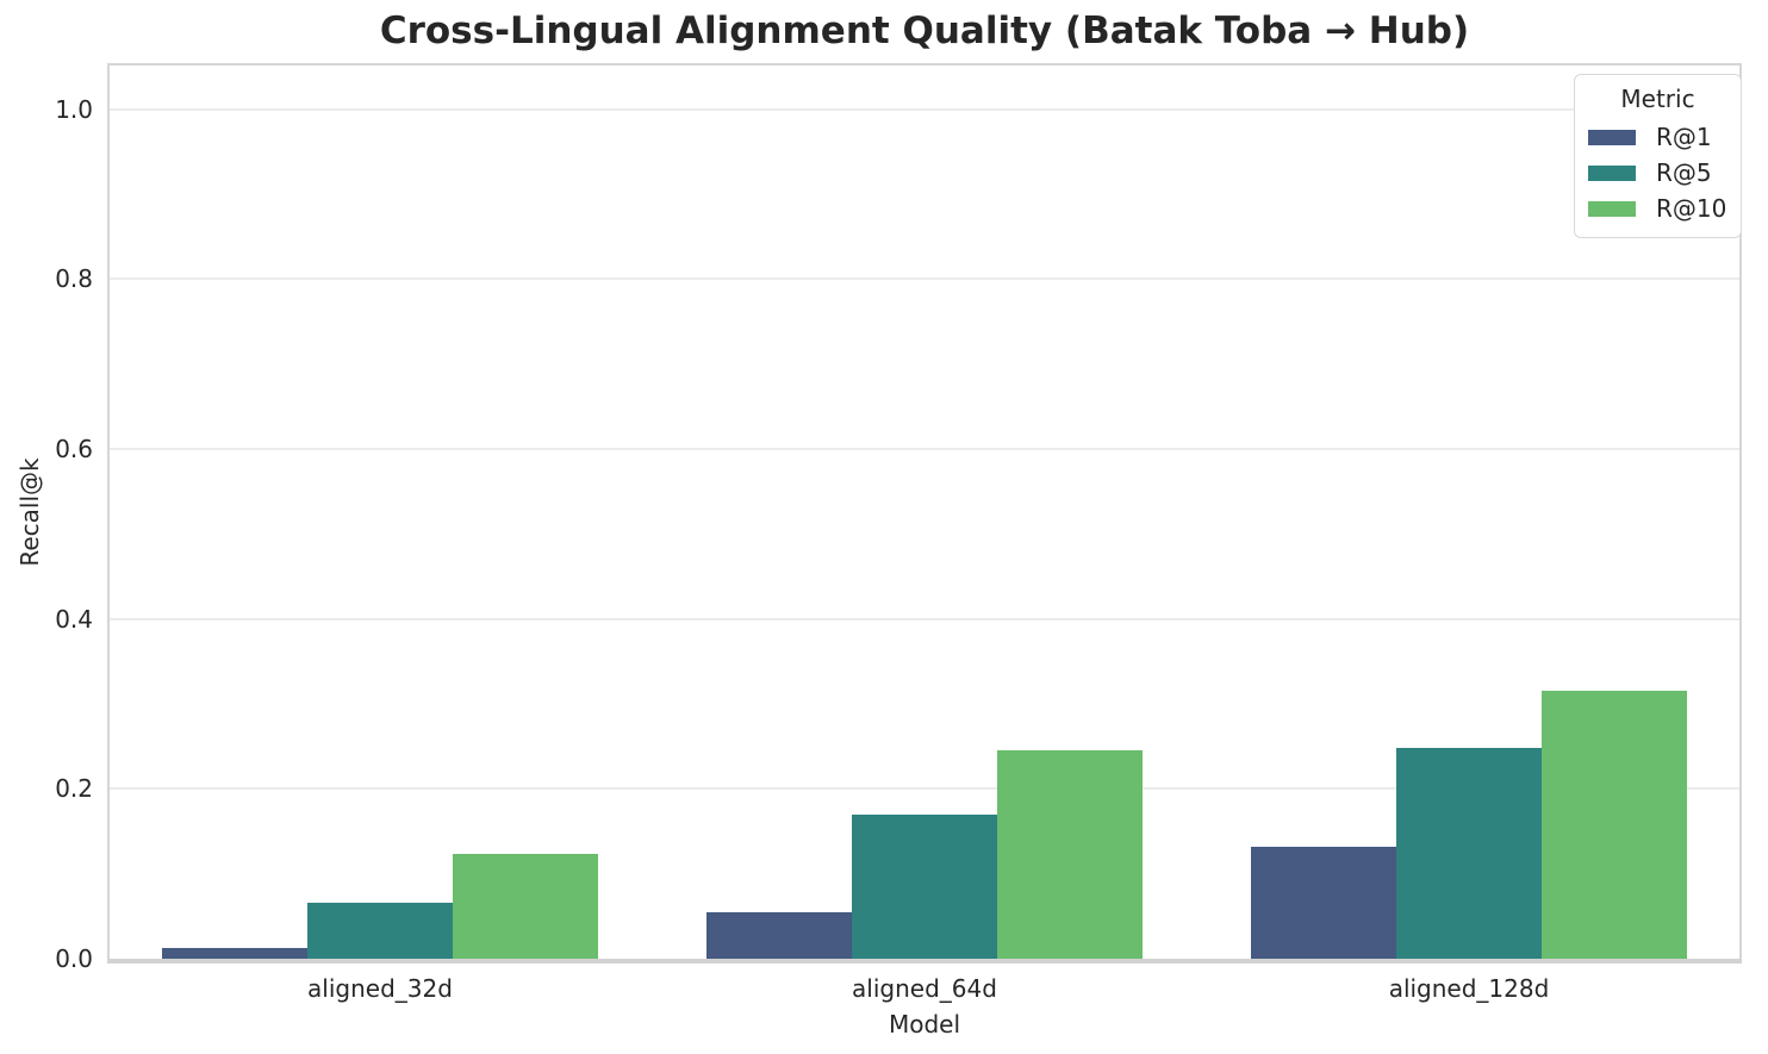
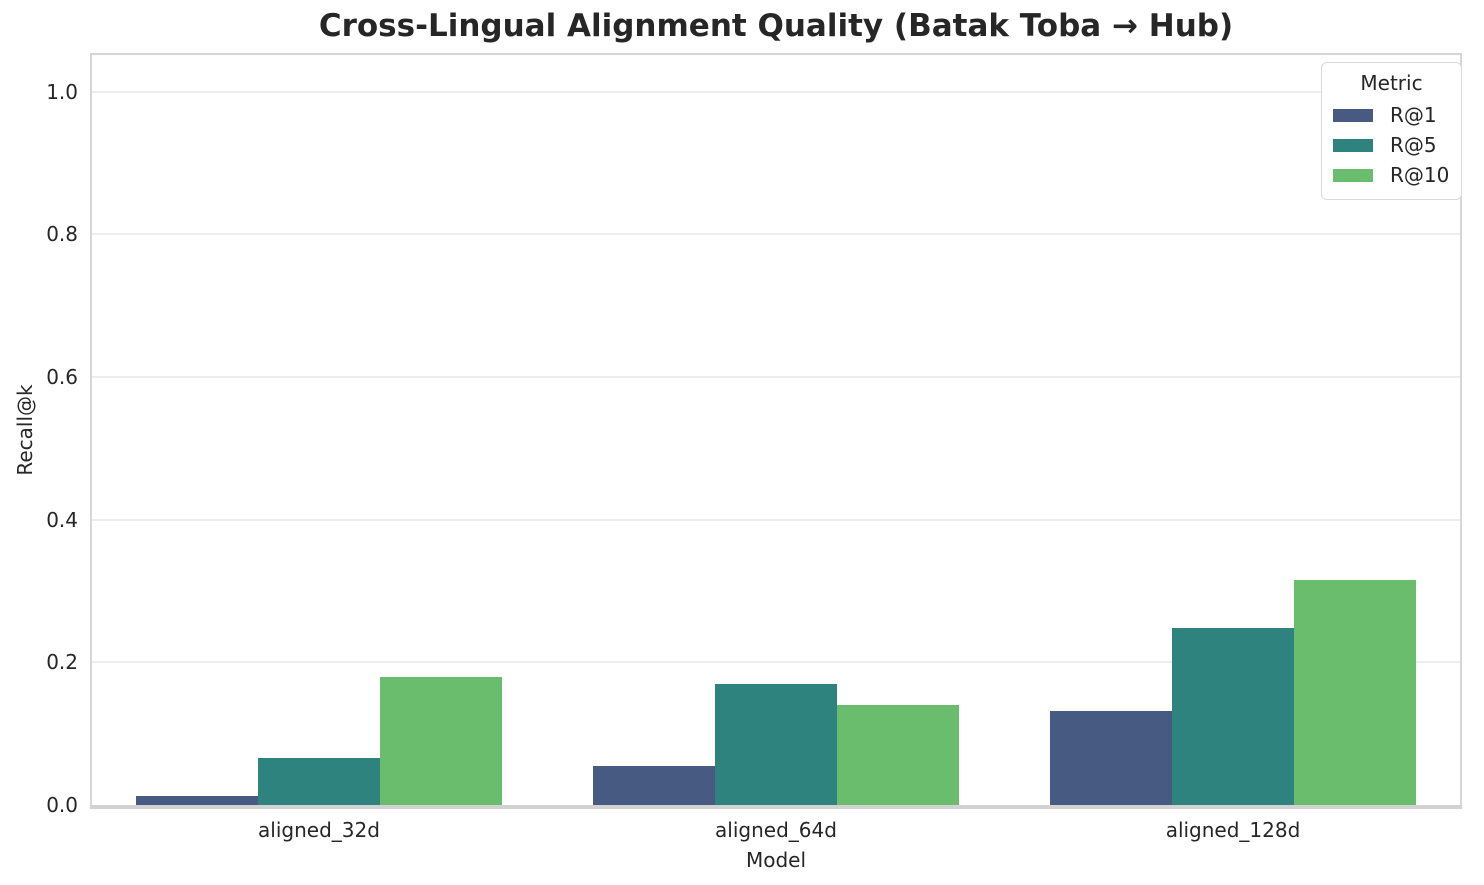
R@10/aligned_32d: 0.12 -> 0.18
R@10/aligned_64d: 0.24 -> 0.14
